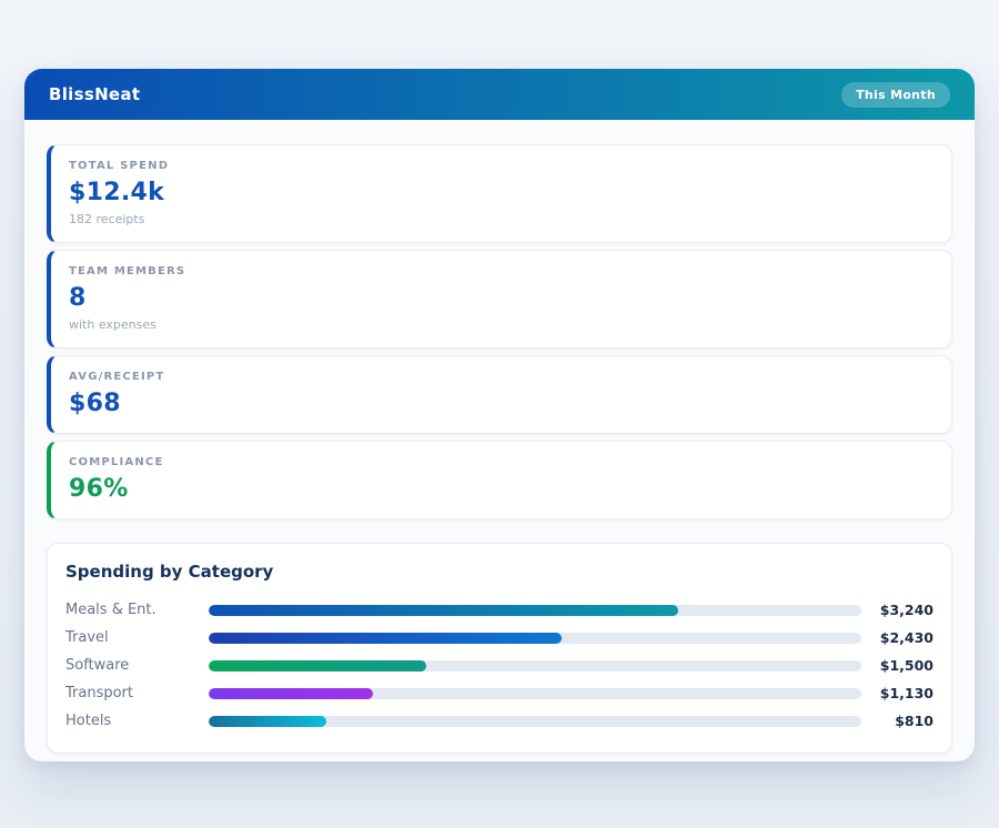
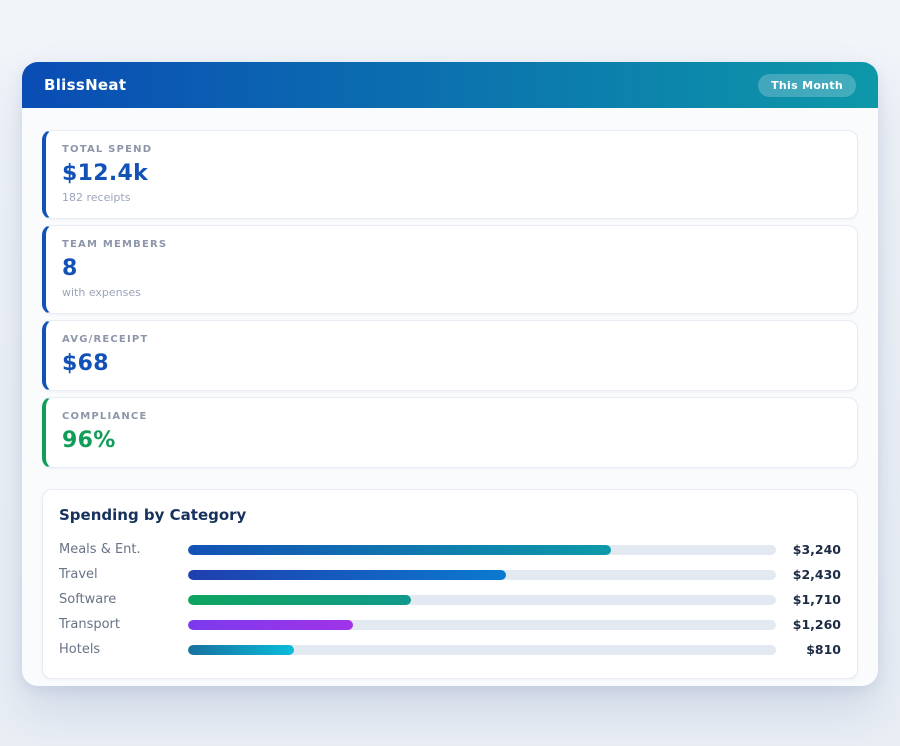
Software: $1,500 -> $1,710
Transport: $1,130 -> $1,260
